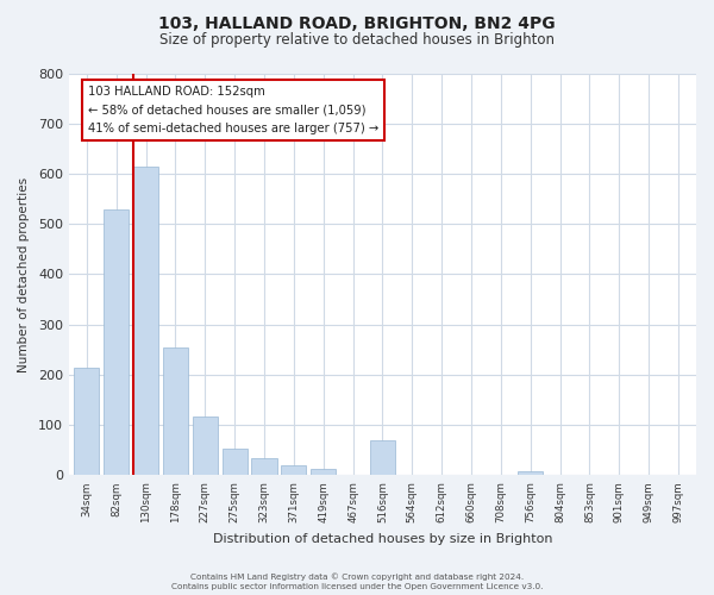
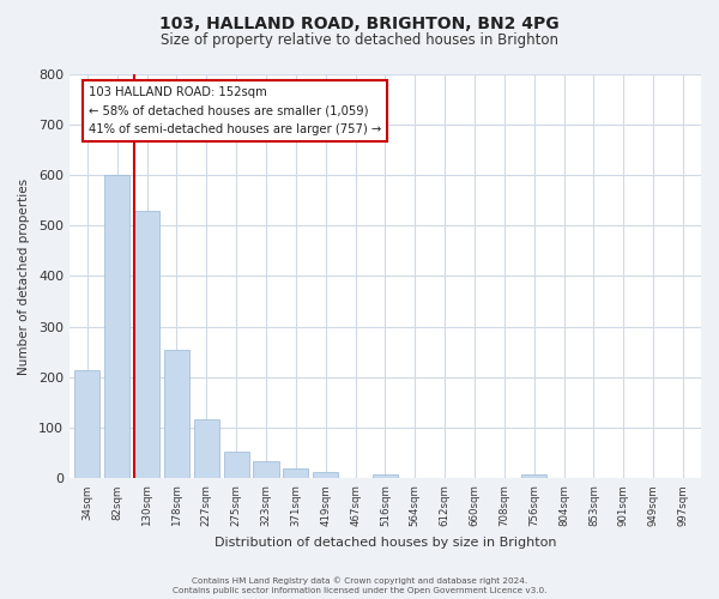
82sqm: 530 -> 600
130sqm: 615 -> 530
516sqm: 70 -> 8
